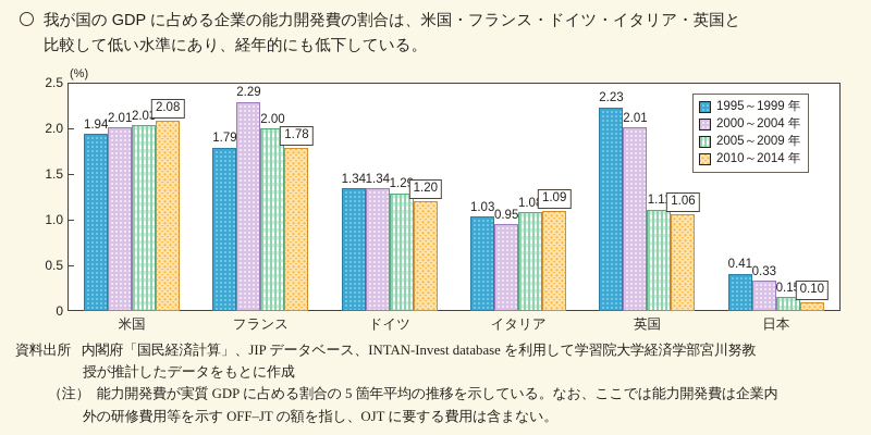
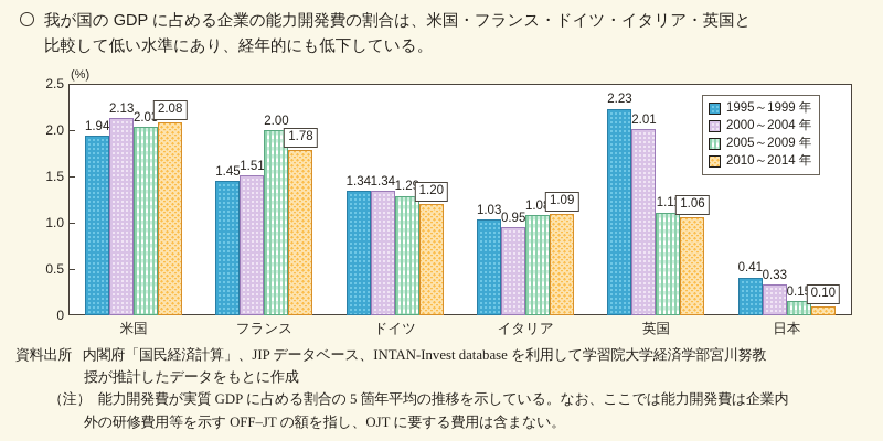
2000～2004 年/米国: 2.01 -> 2.13
1995～1999 年/フランス: 1.79 -> 1.45
2000～2004 年/フランス: 2.29 -> 1.51
